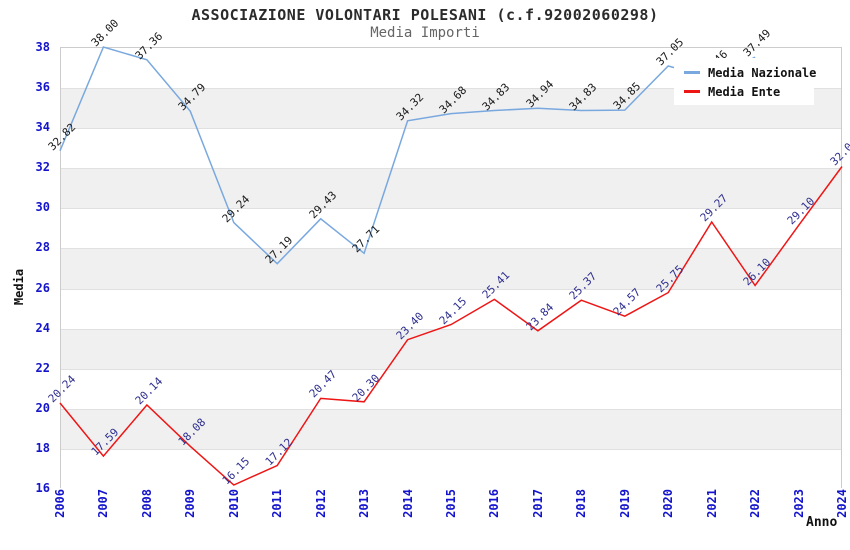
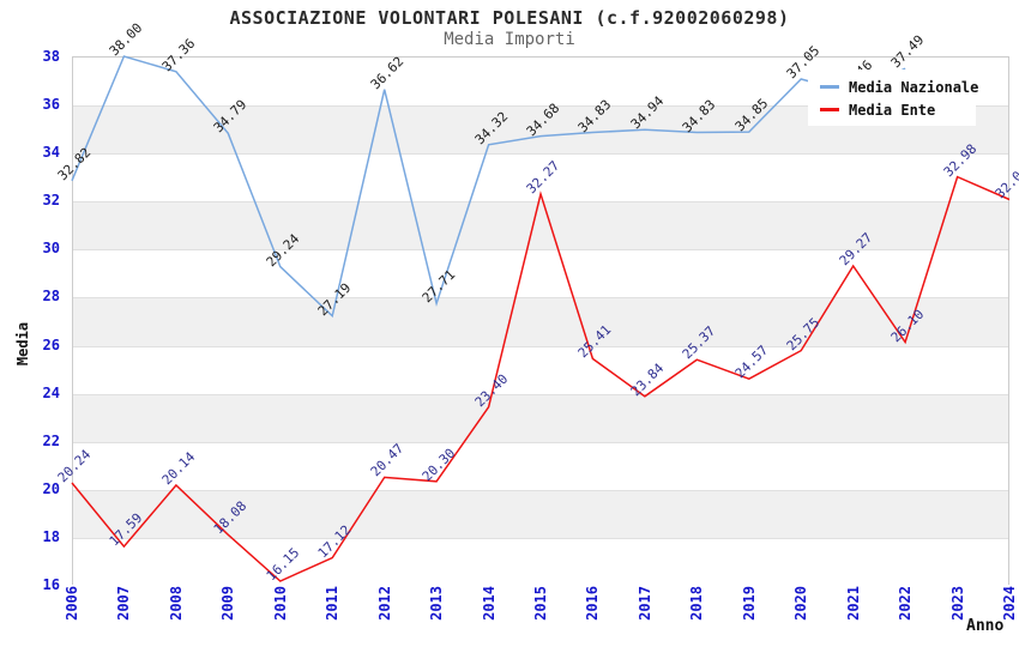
Media Nazionale/2012: 29.43 -> 36.62
Media Ente/2015: 24.15 -> 32.27
Media Ente/2023: 29.10 -> 32.98
